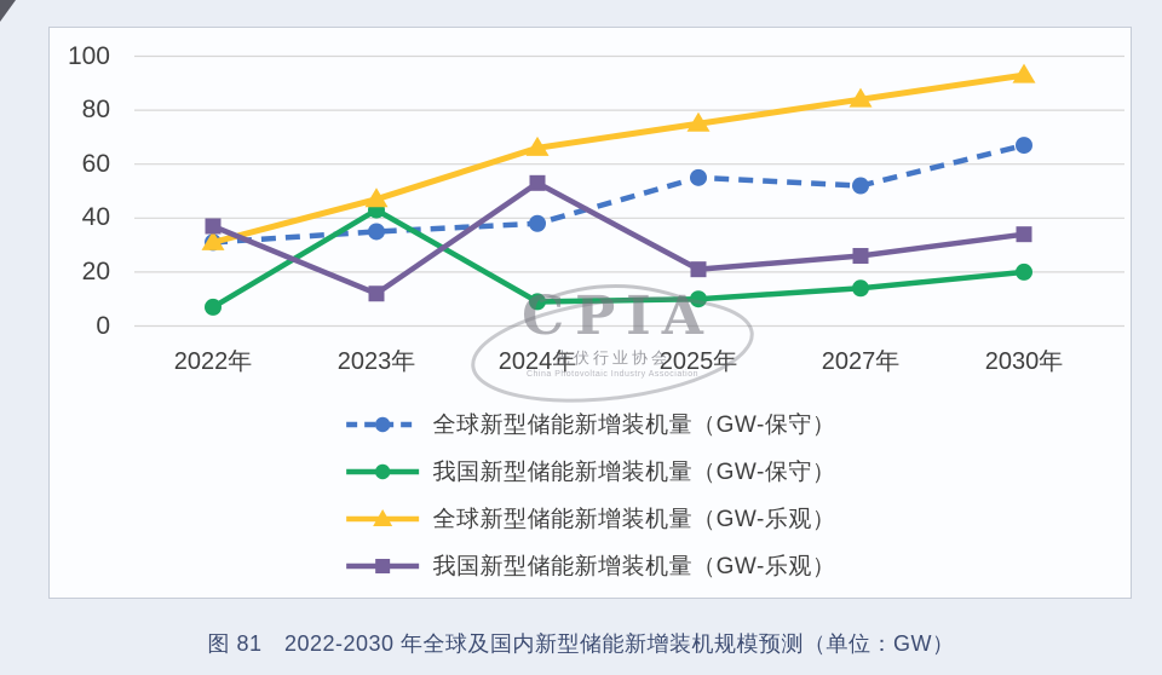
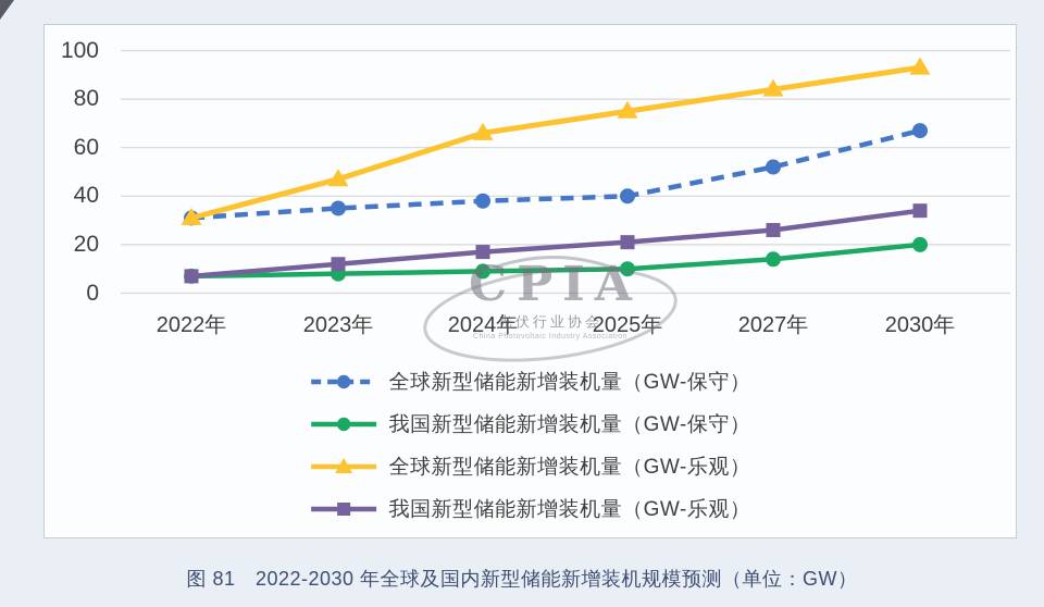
我国新型储能新增装机量（GW-乐观）/2022年: 37 -> 7
我国新型储能新增装机量（GW-保守）/2023年: 43 -> 8
我国新型储能新增装机量（GW-乐观）/2024年: 53 -> 17
全球新型储能新增装机量（GW-保守）/2025年: 55 -> 40
